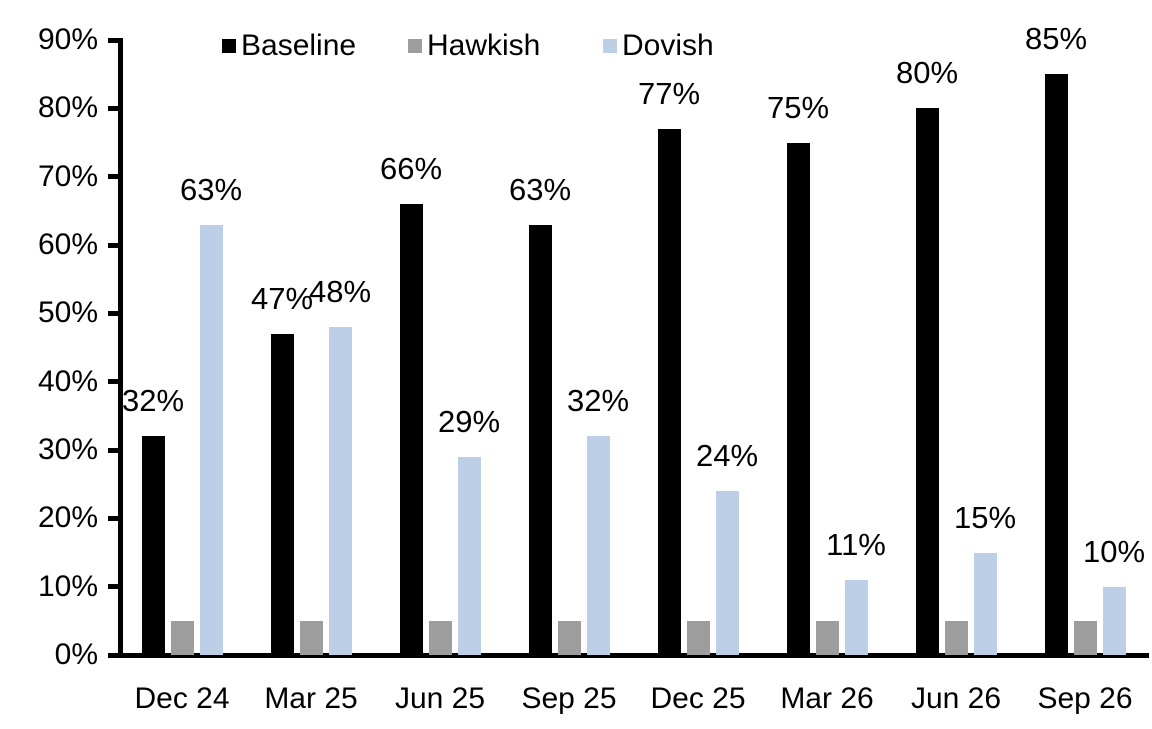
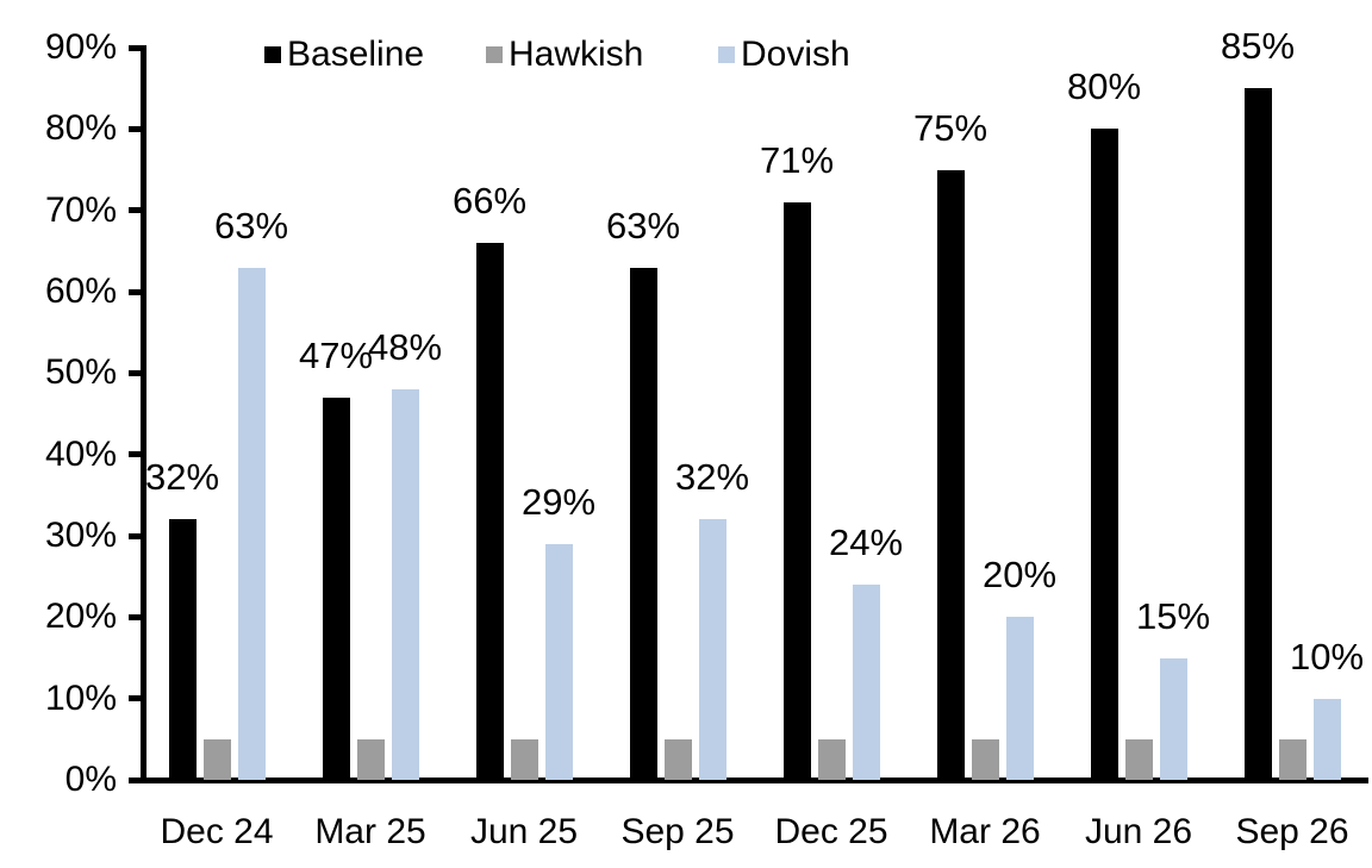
Baseline/Dec 25: 77% -> 71%
Dovish/Mar 26: 11% -> 20%
